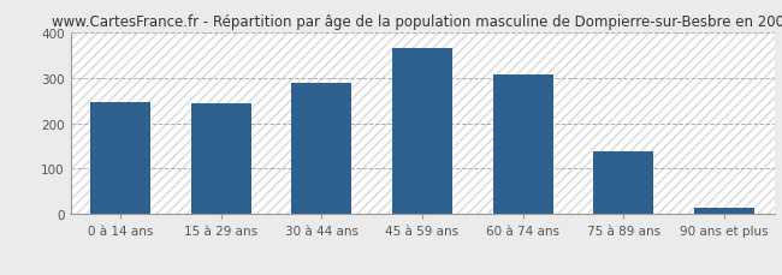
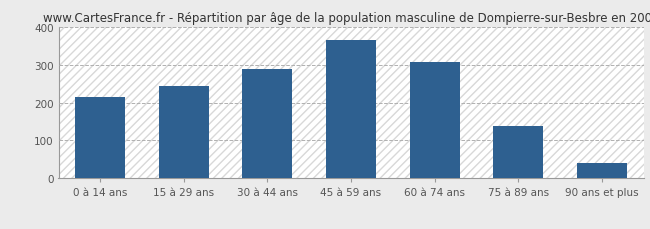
0 à 14 ans: 246 -> 215
90 ans et plus: 13 -> 40
